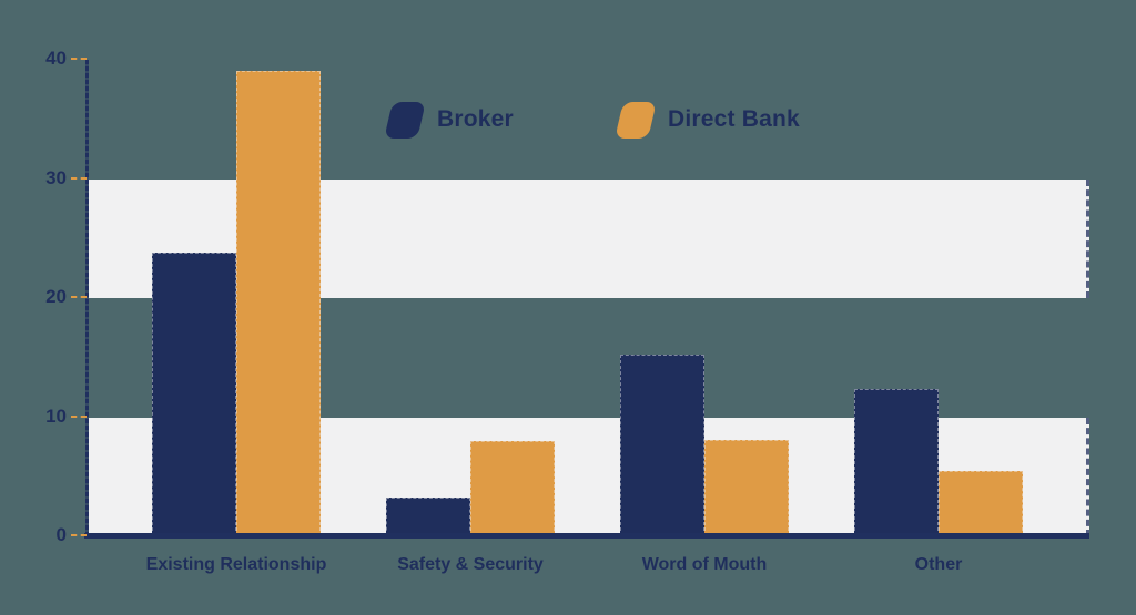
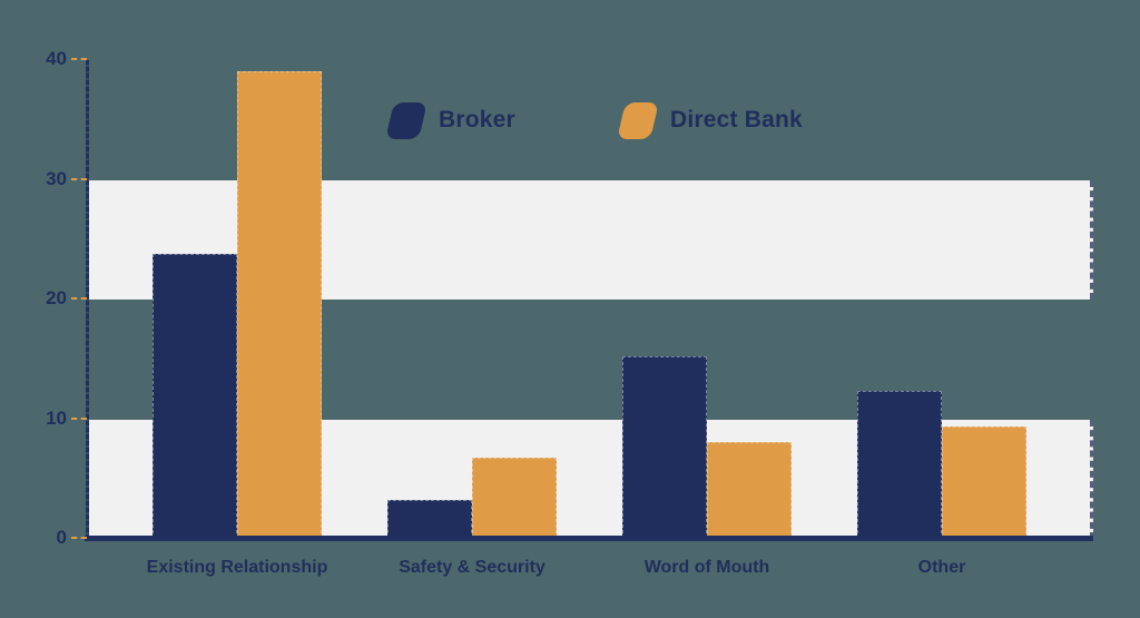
Direct Bank/Safety & Security: 8.0 -> 6.8
Direct Bank/Other: 5.5 -> 9.4
